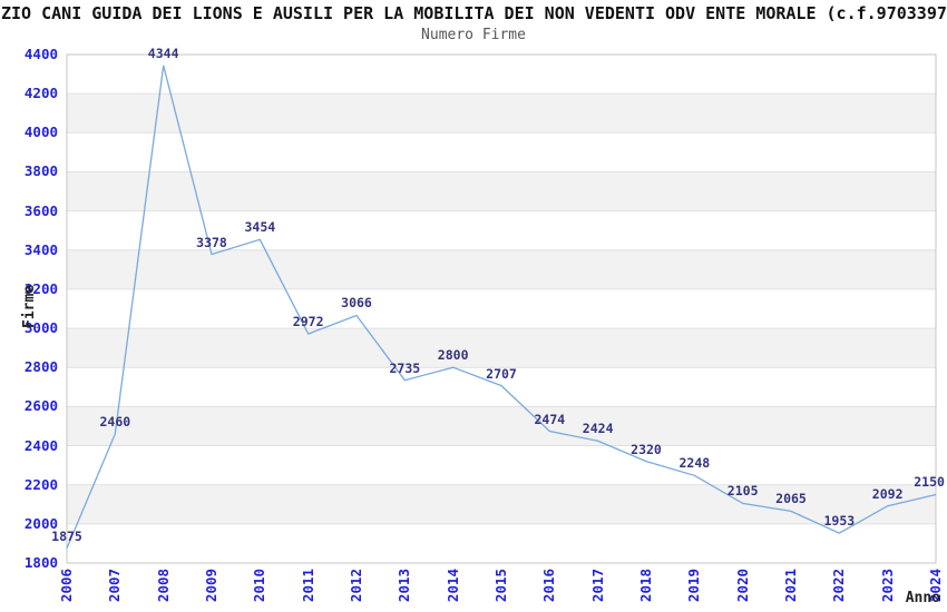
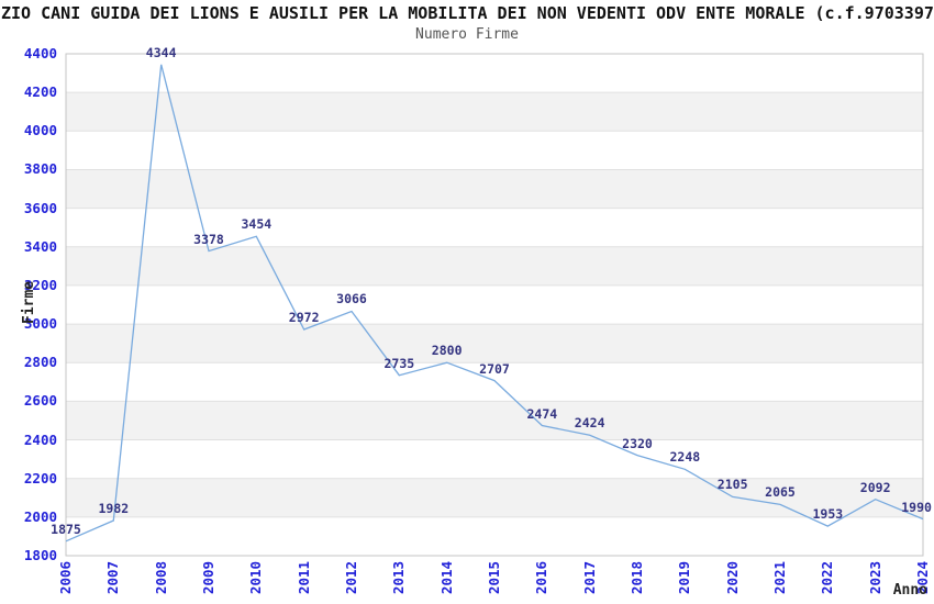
2007: 2460 -> 1982
2024: 2150 -> 1990
